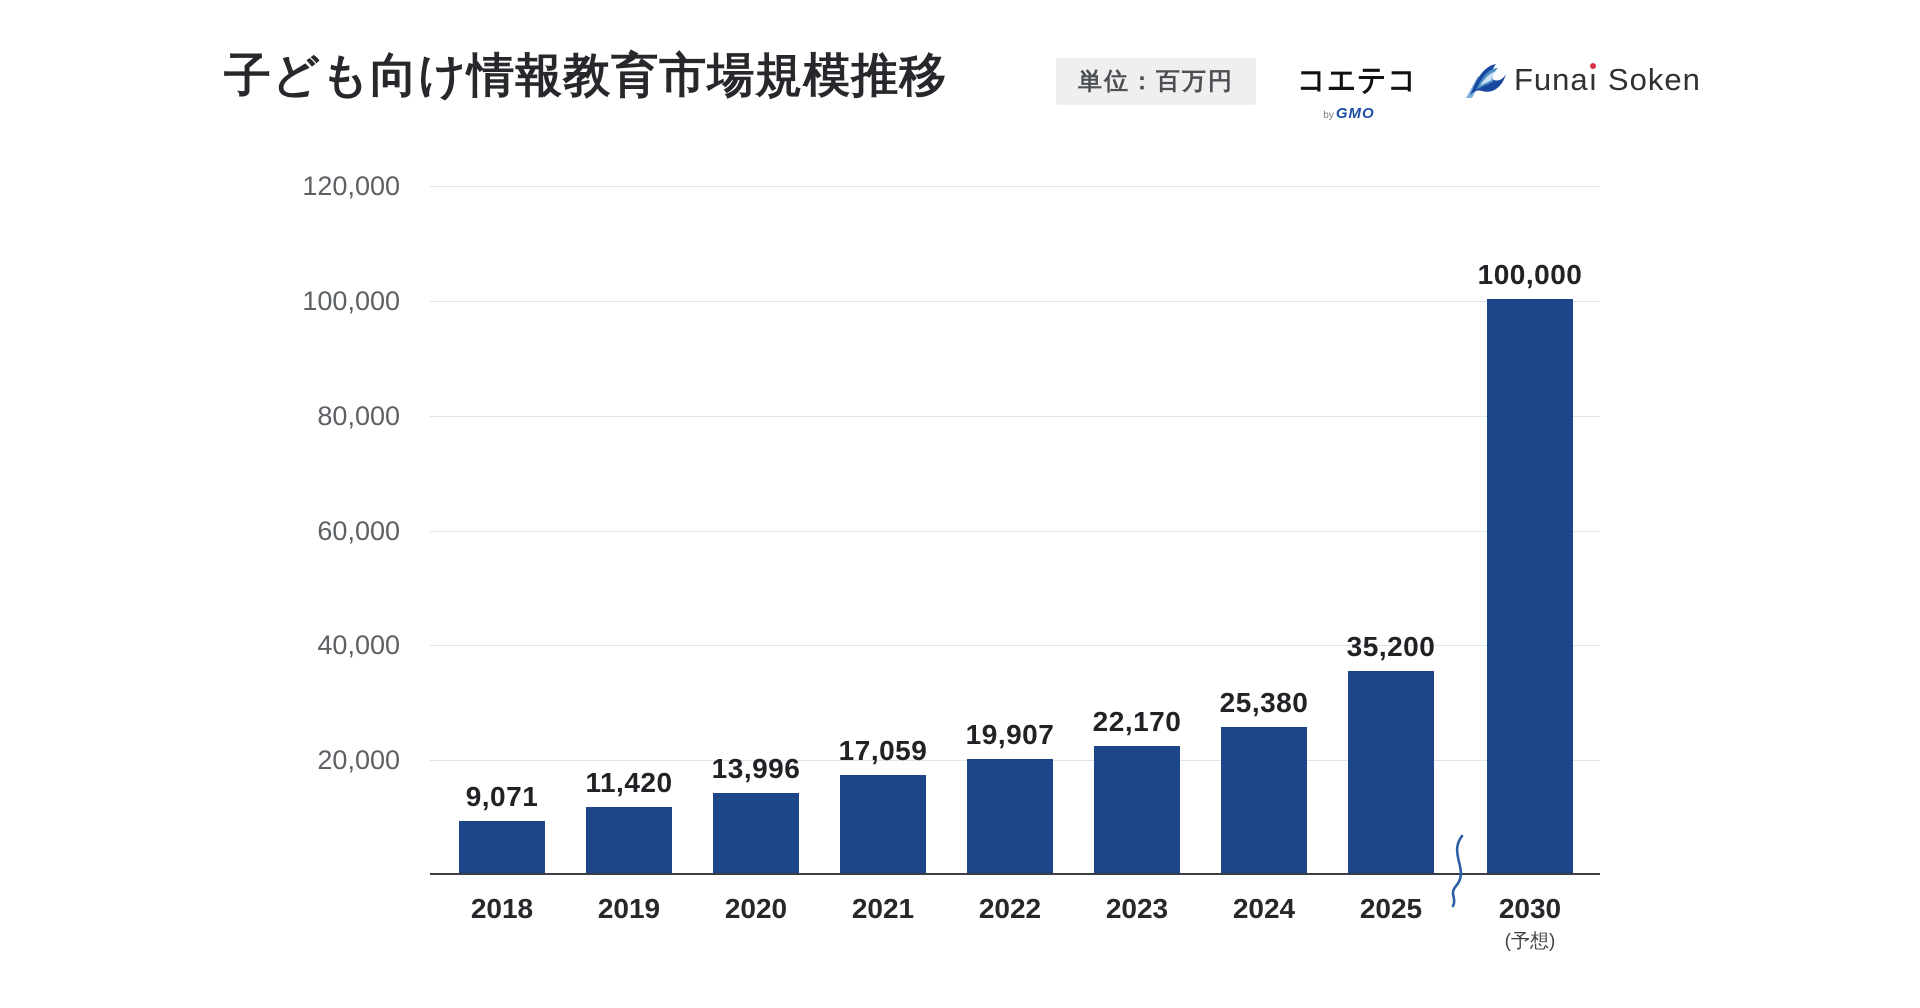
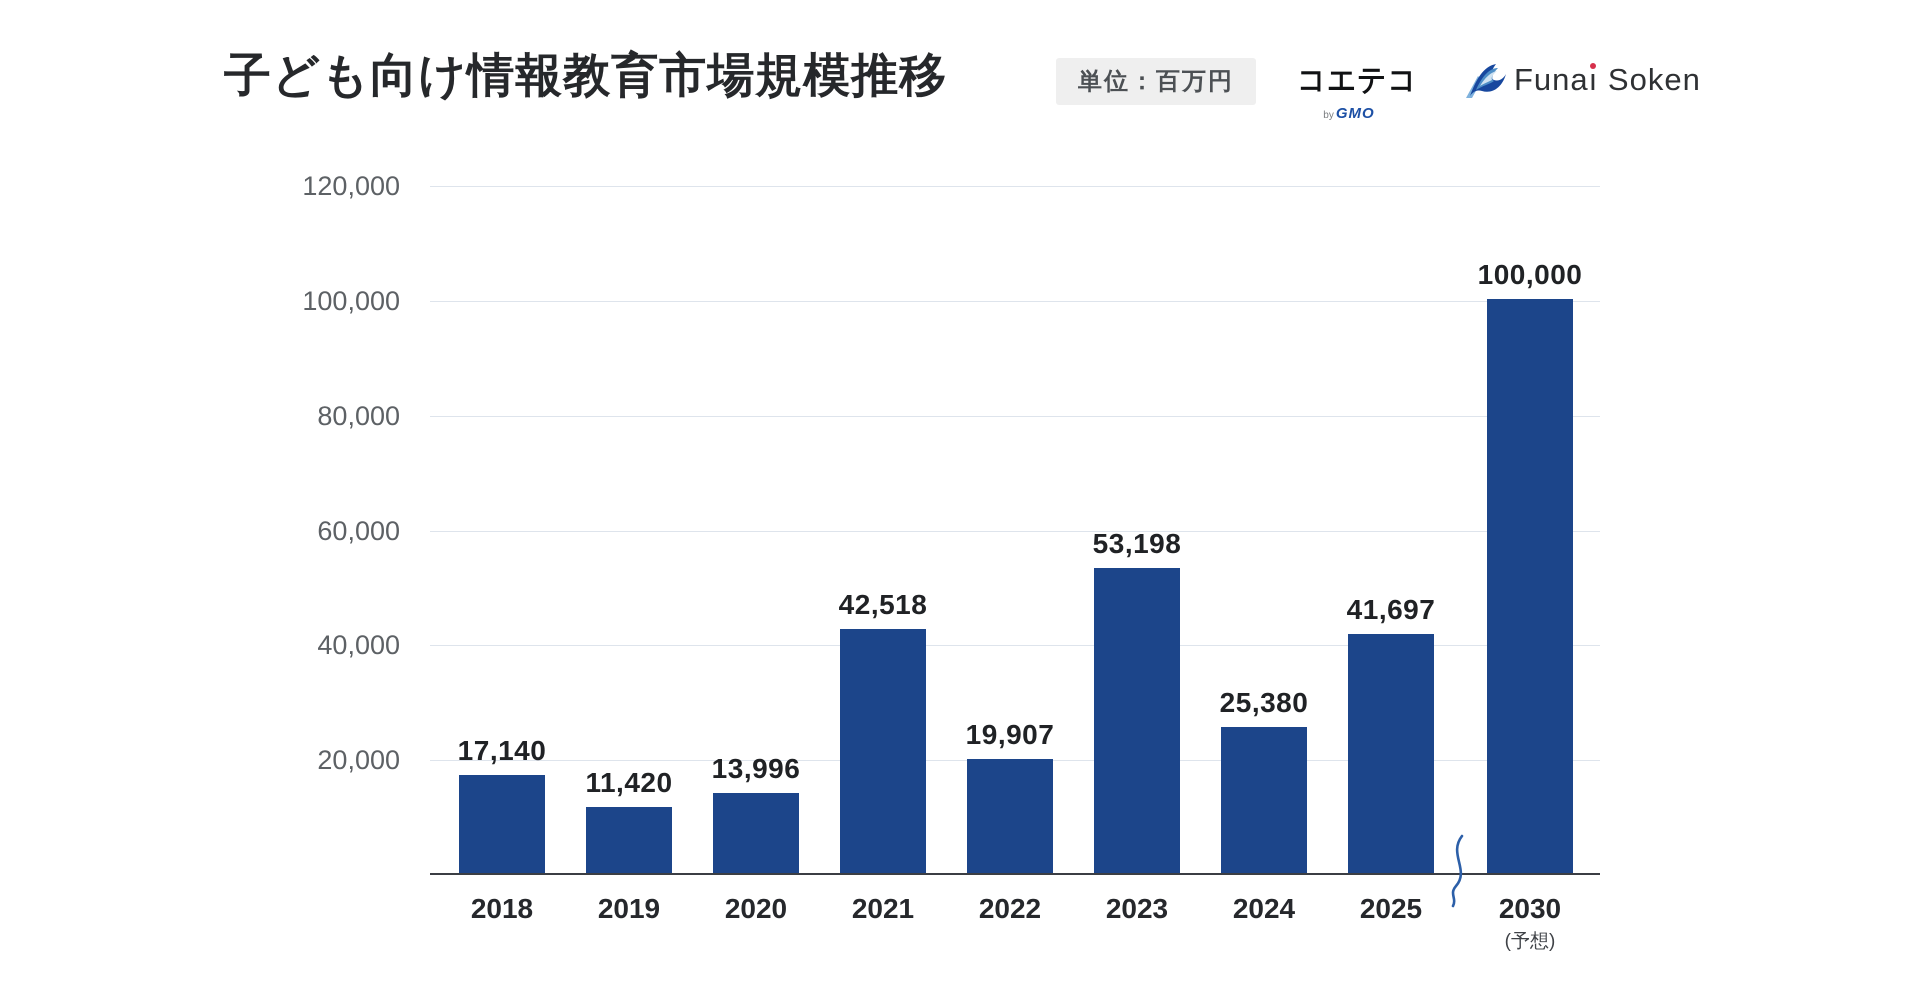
2018: 9,071 -> 17,140
2021: 17,059 -> 42,518
2023: 22,170 -> 53,198
2025: 35,200 -> 41,697
